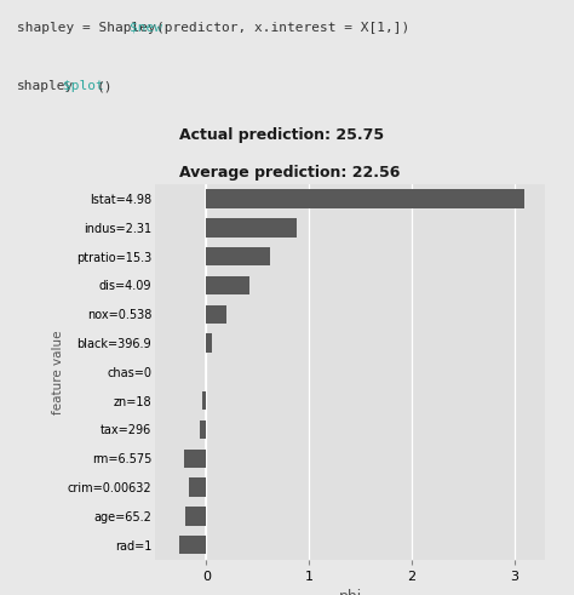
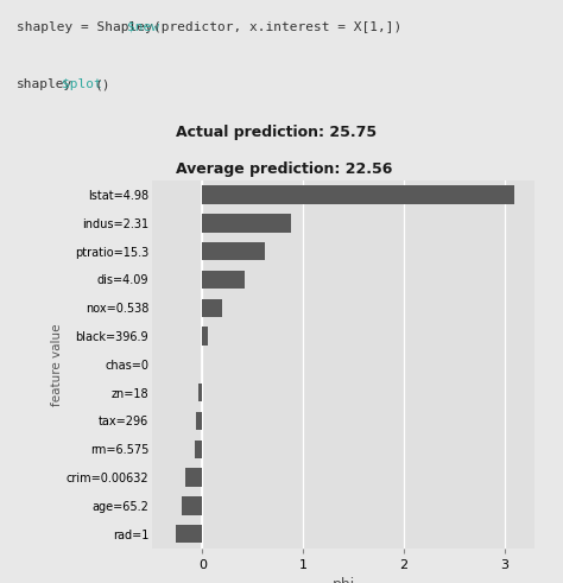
rm=6.575: -0.22 -> -0.08
